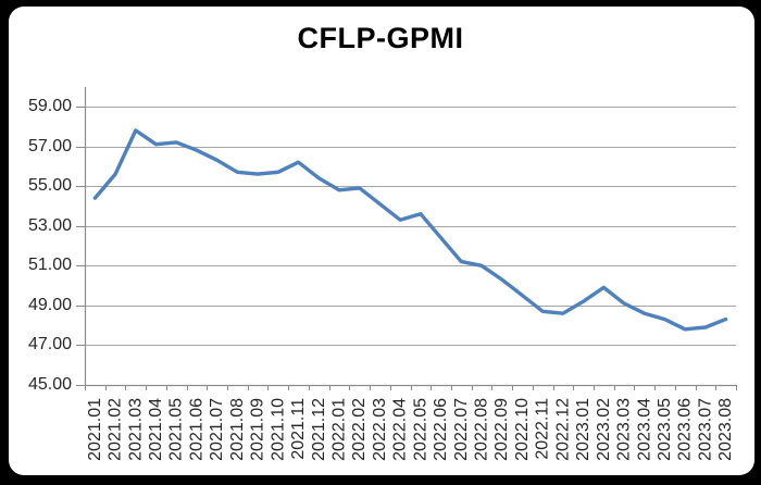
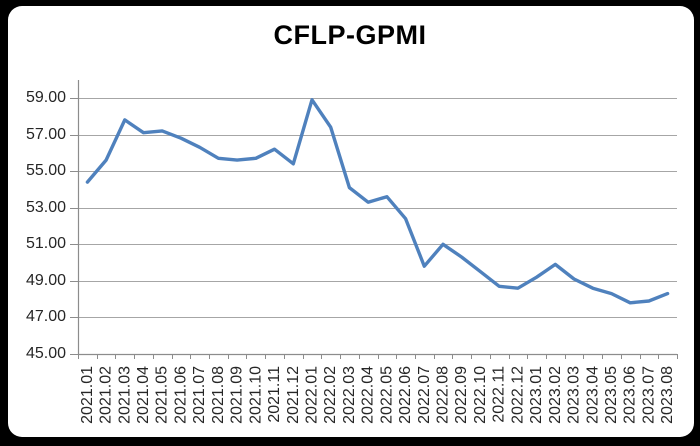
2022.01: 54.8 -> 58.9
2022.02: 54.9 -> 57.4
2022.07: 51.2 -> 49.8
